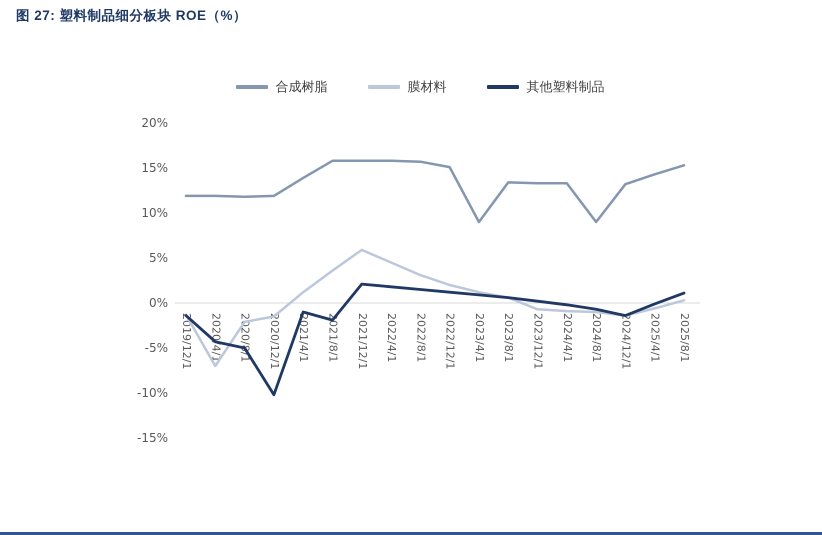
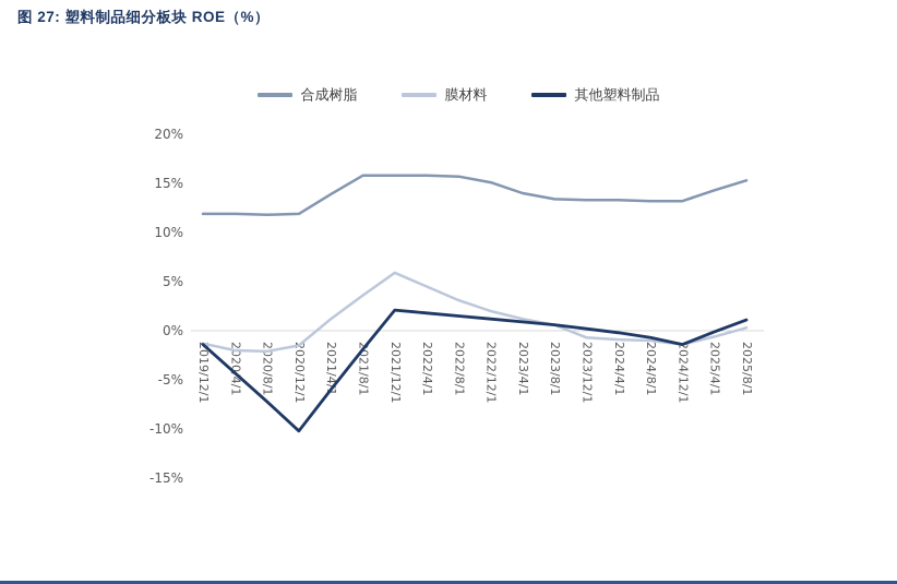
膜材料/2020/4/1: -7% -> -2%
其他塑料制品/2020/8/1: -5% -> -7%
其他塑料制品/2021/4/1: -1% -> -6%
合成树脂/2023/4/1: 9% -> 14%
合成树脂/2024/8/1: 9% -> 13%
